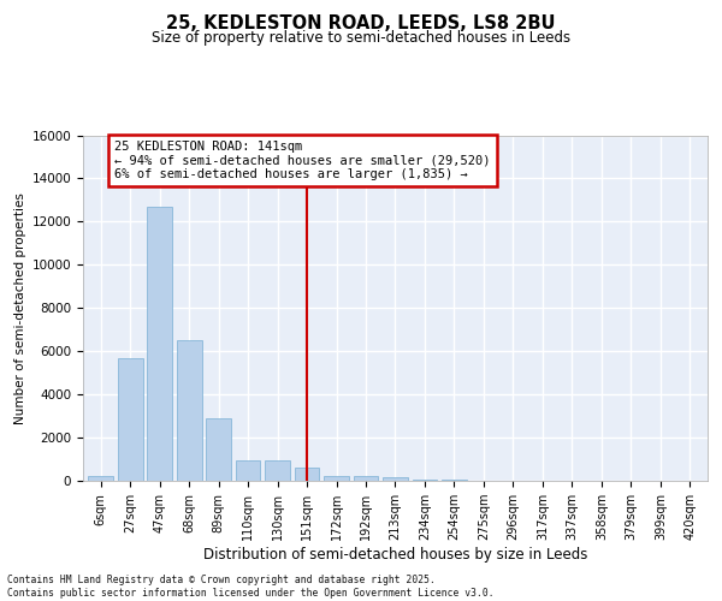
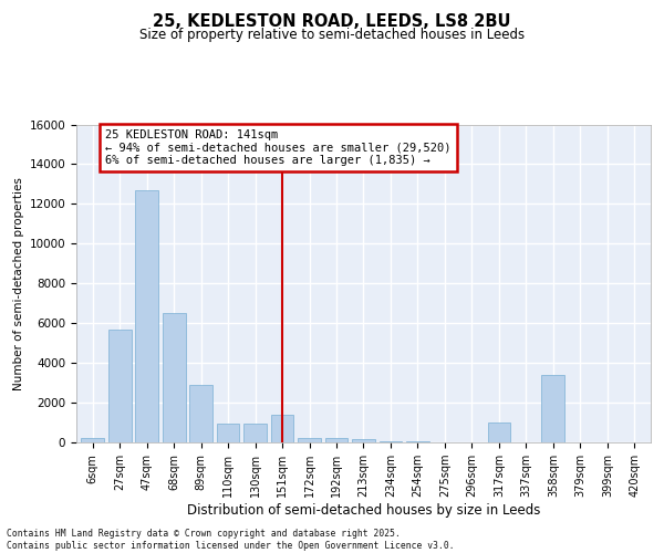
151sqm: 600 -> 1400
317sqm: 0 -> 1000
358sqm: 0 -> 3400
